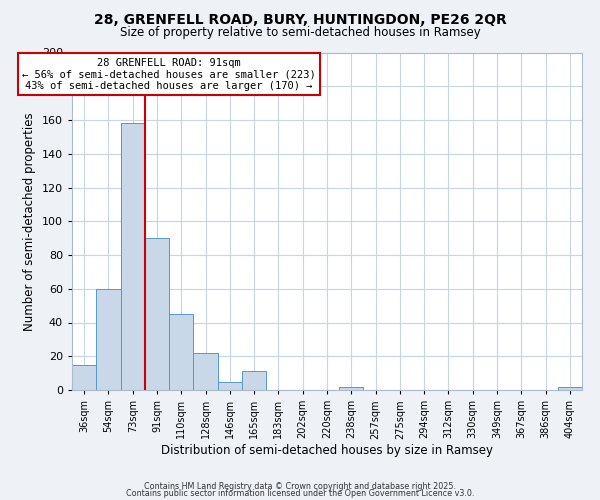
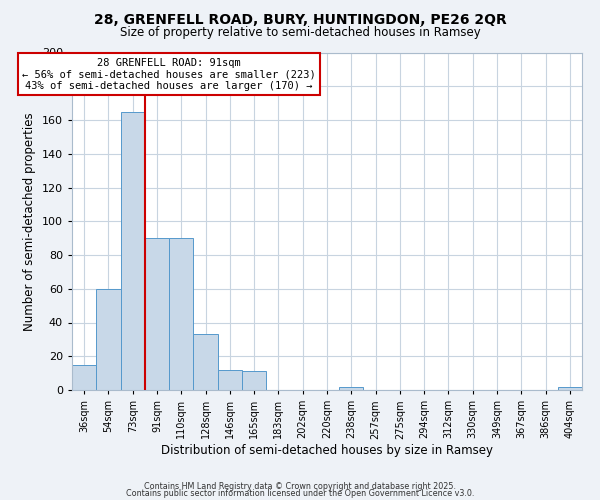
73sqm: 158 -> 165
110sqm: 45 -> 90
128sqm: 22 -> 33
146sqm: 5 -> 12
